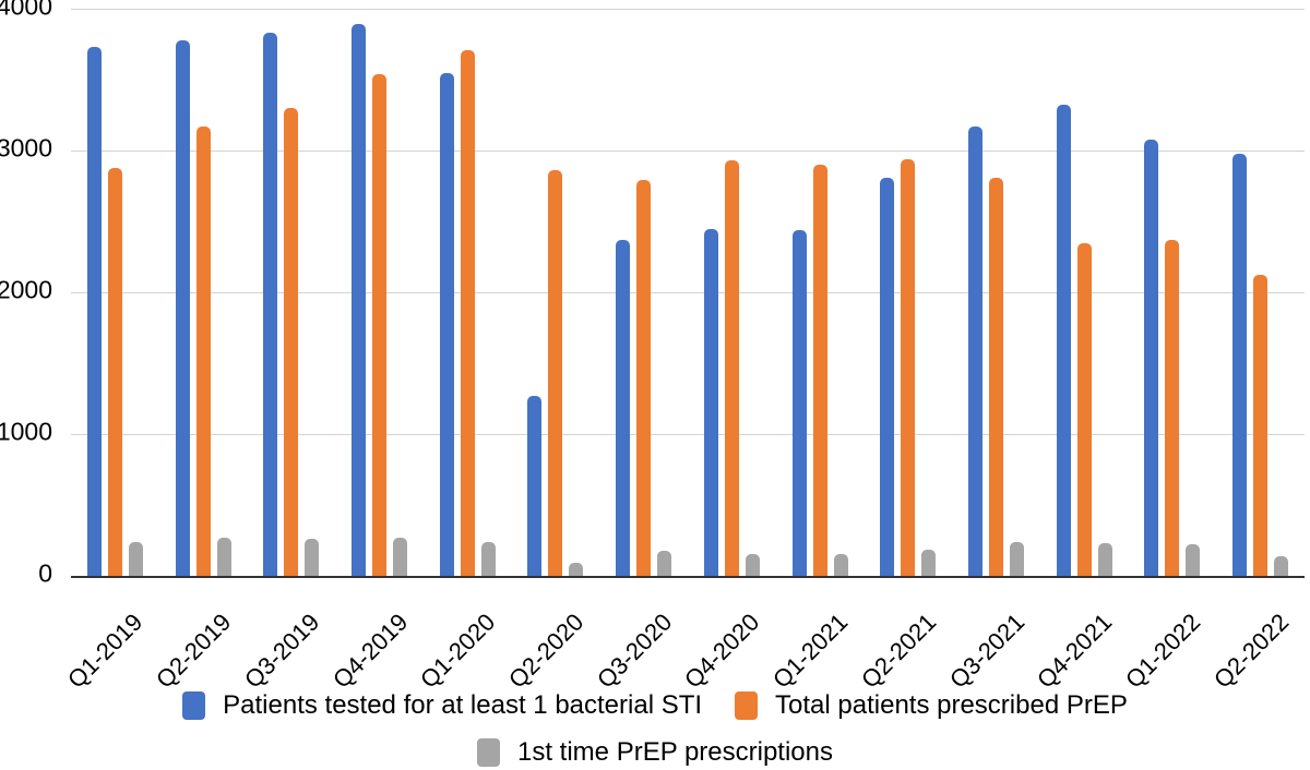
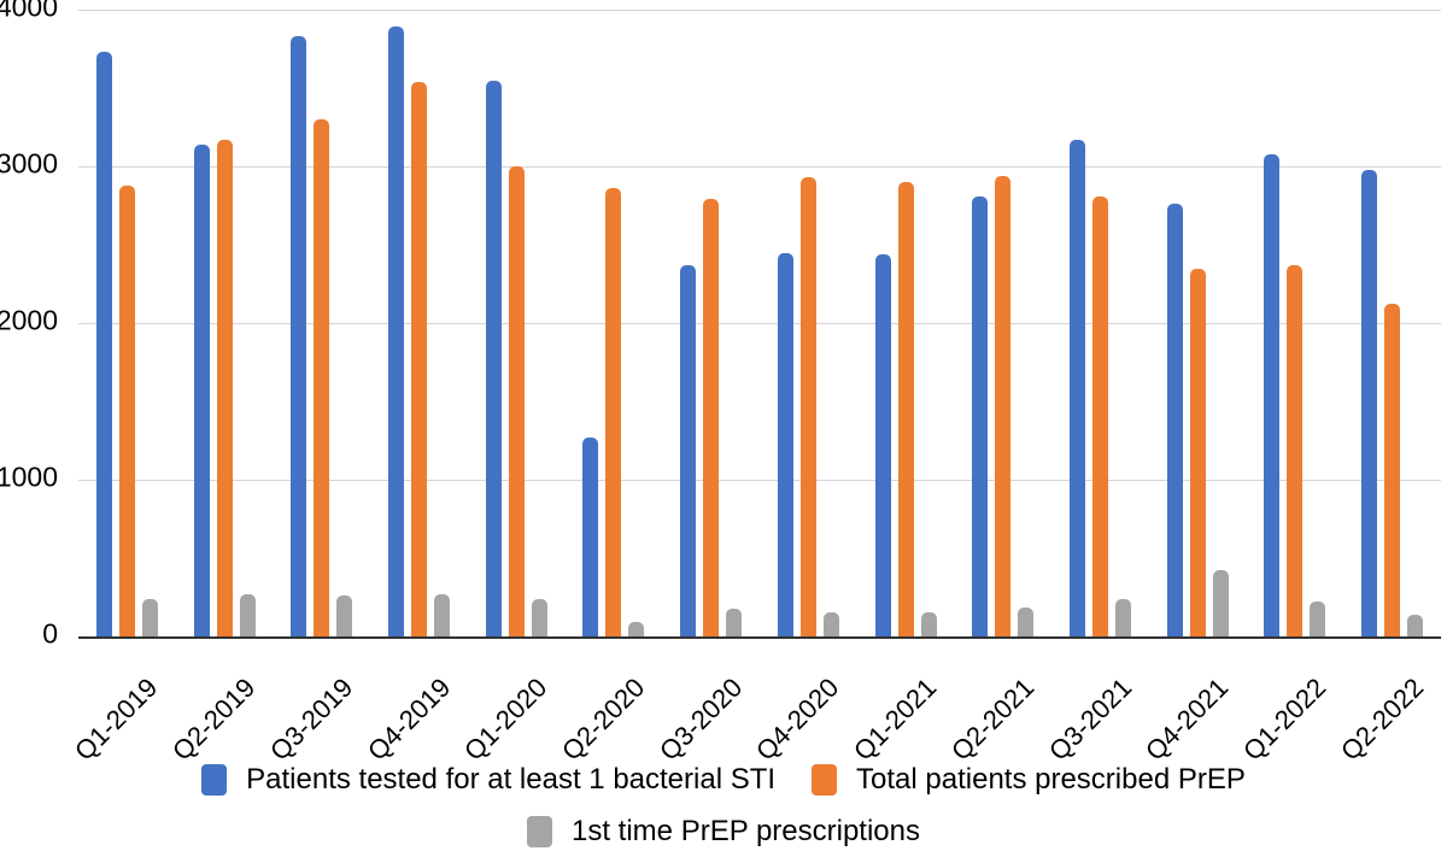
Patients tested for at least 1 bacterial STI/Q2-2019: 3780 -> 3140
Total patients prescribed PrEP/Q1-2020: 3710 -> 3000
Patients tested for at least 1 bacterial STI/Q4-2021: 3320 -> 2760
1st time PrEP prescriptions/Q4-2021: 230 -> 420
